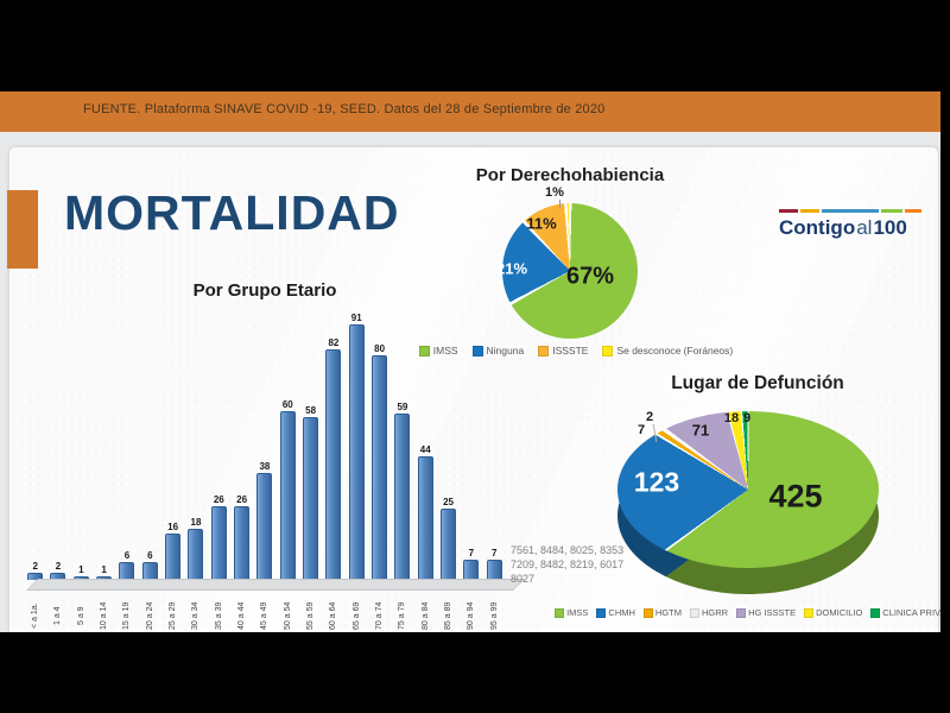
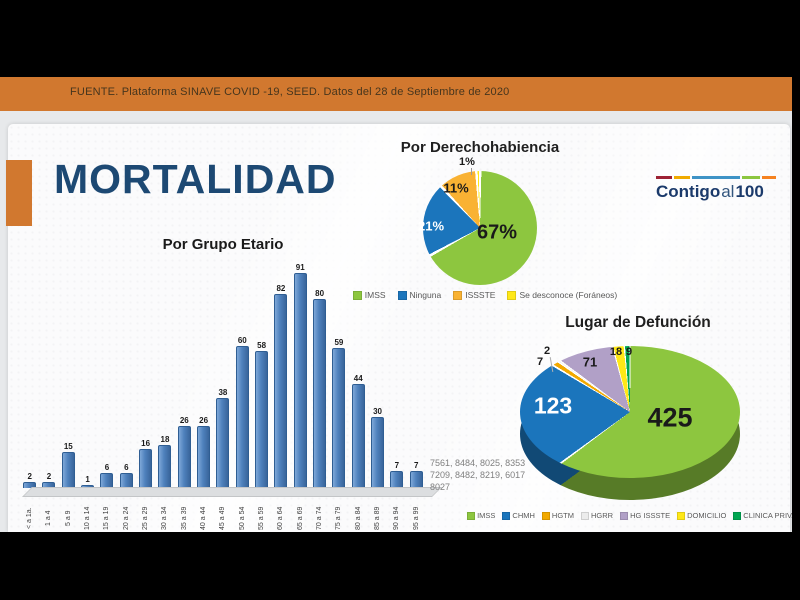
Por Grupo Etario/5 a 9: 1 -> 15
Por Grupo Etario/85 a 89: 25 -> 30
